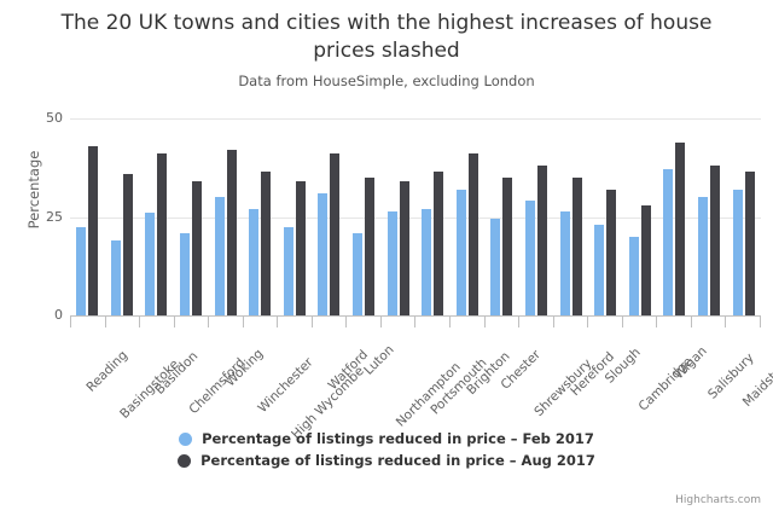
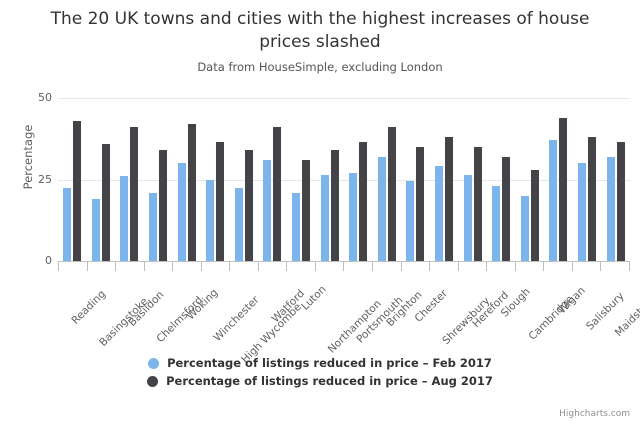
Percentage of listings reduced in price – Feb 2017/Winchester: 27 -> 25
Percentage of listings reduced in price – Aug 2017/Luton: 35 -> 31
